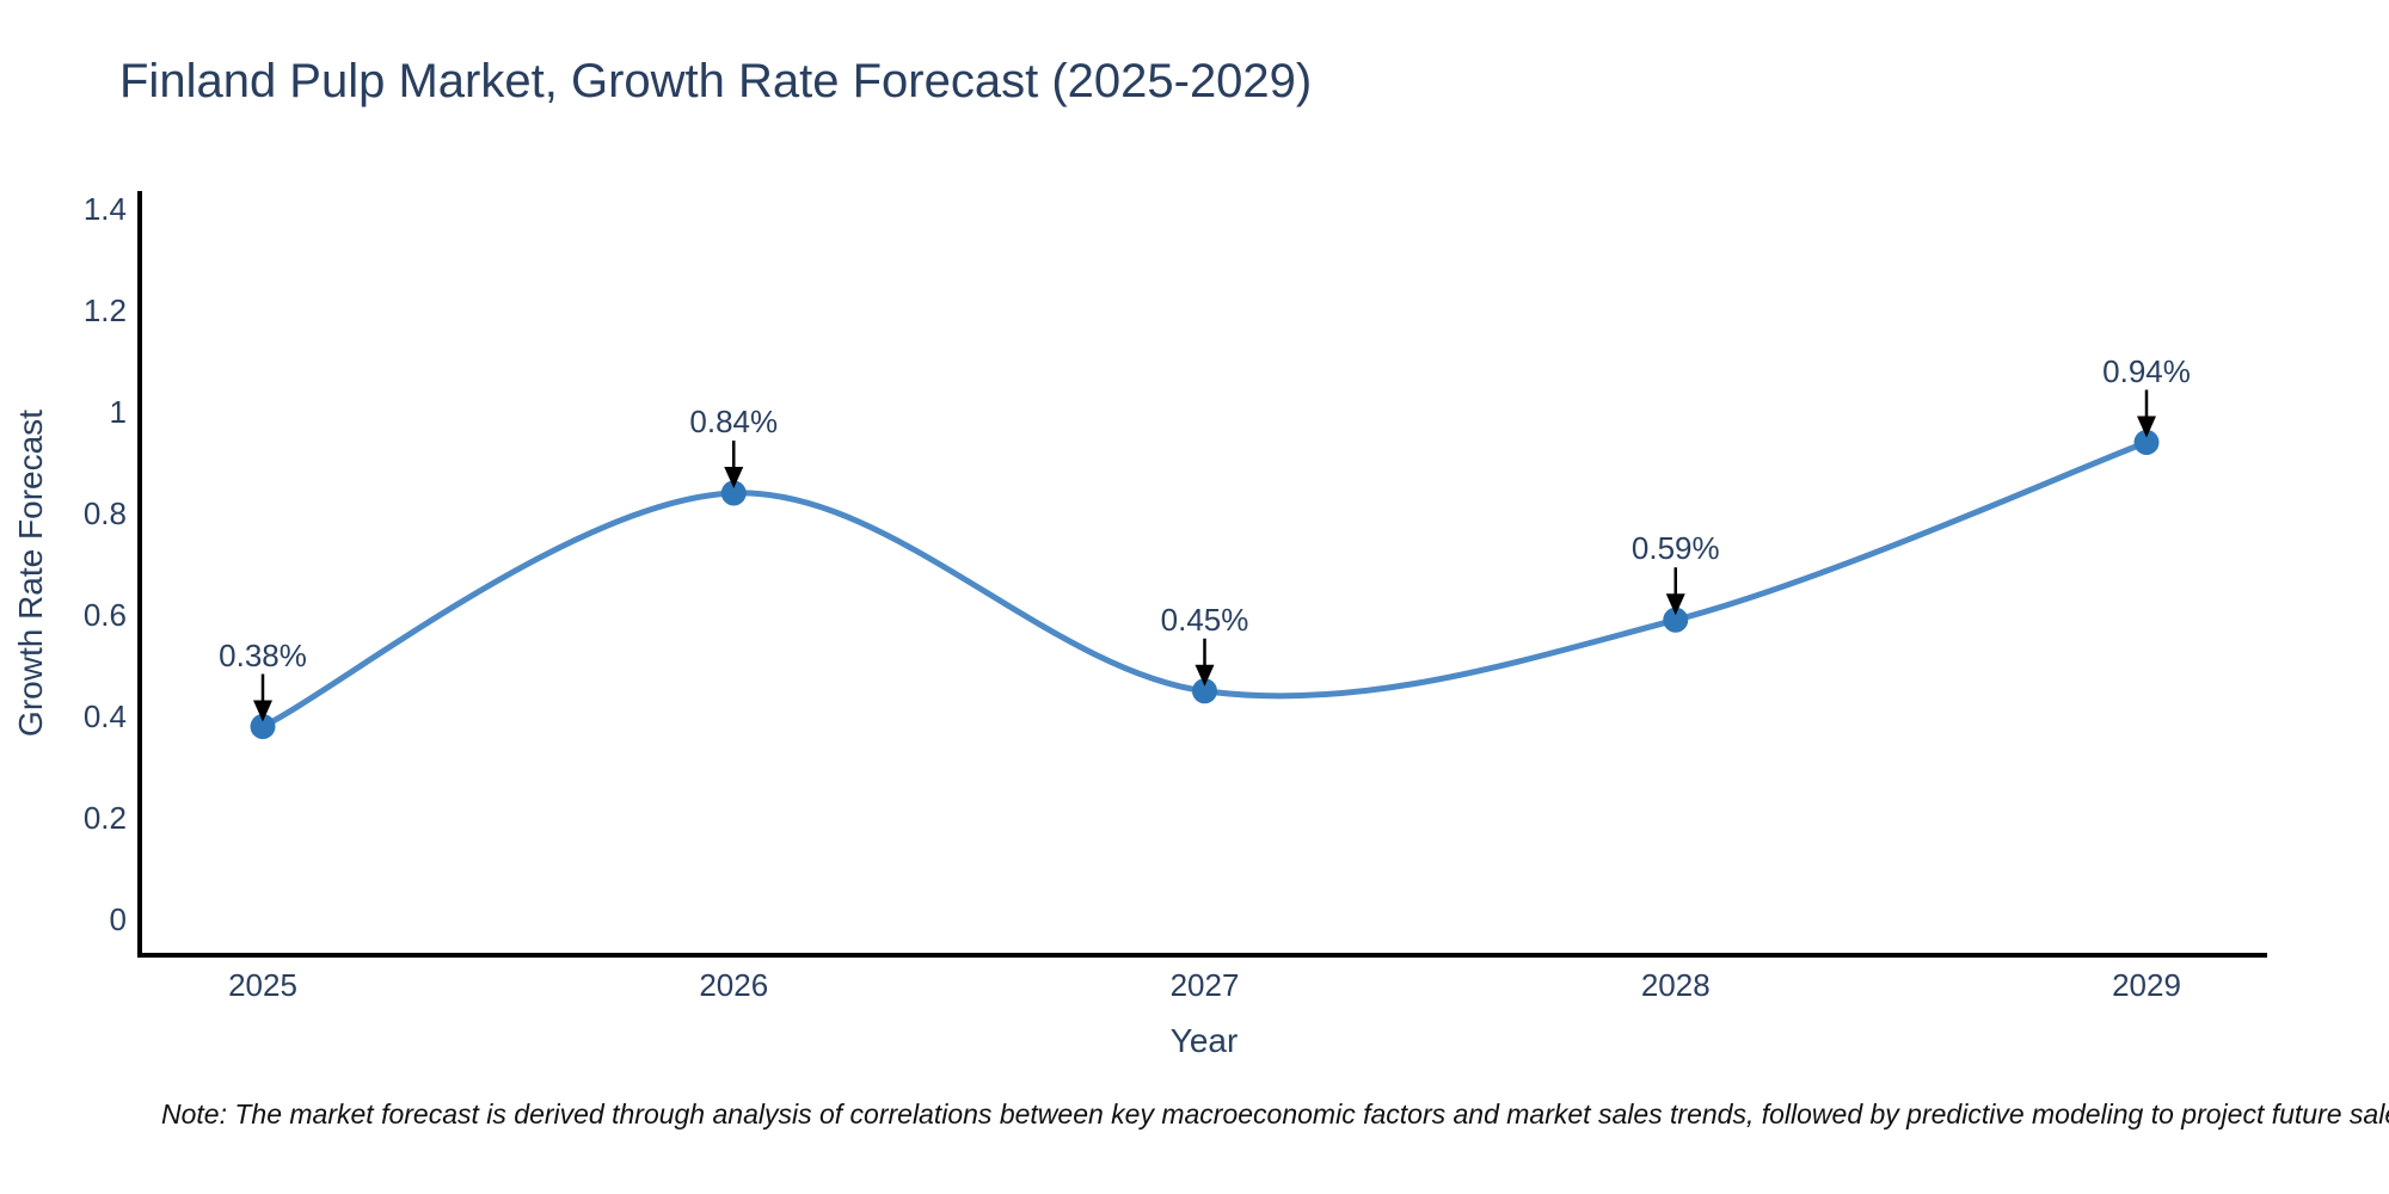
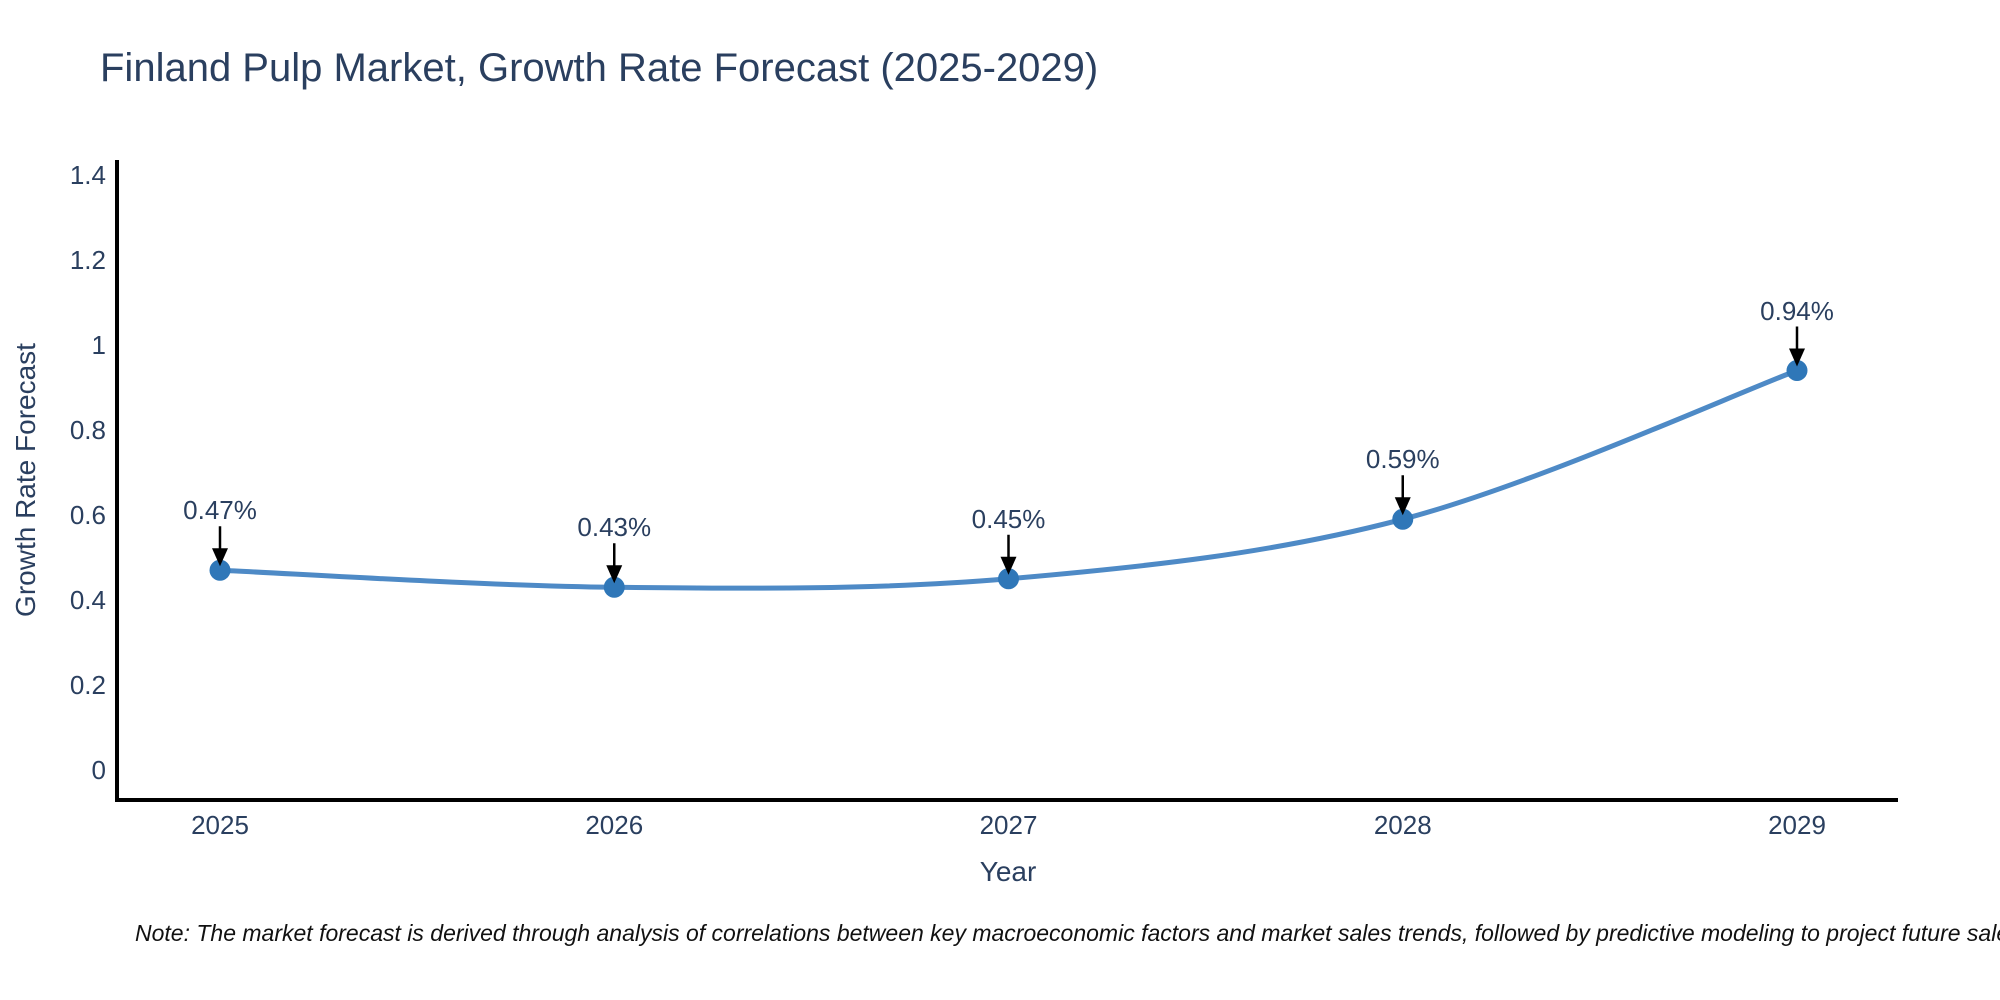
2025: 0.38% -> 0.47%
2026: 0.84% -> 0.43%
